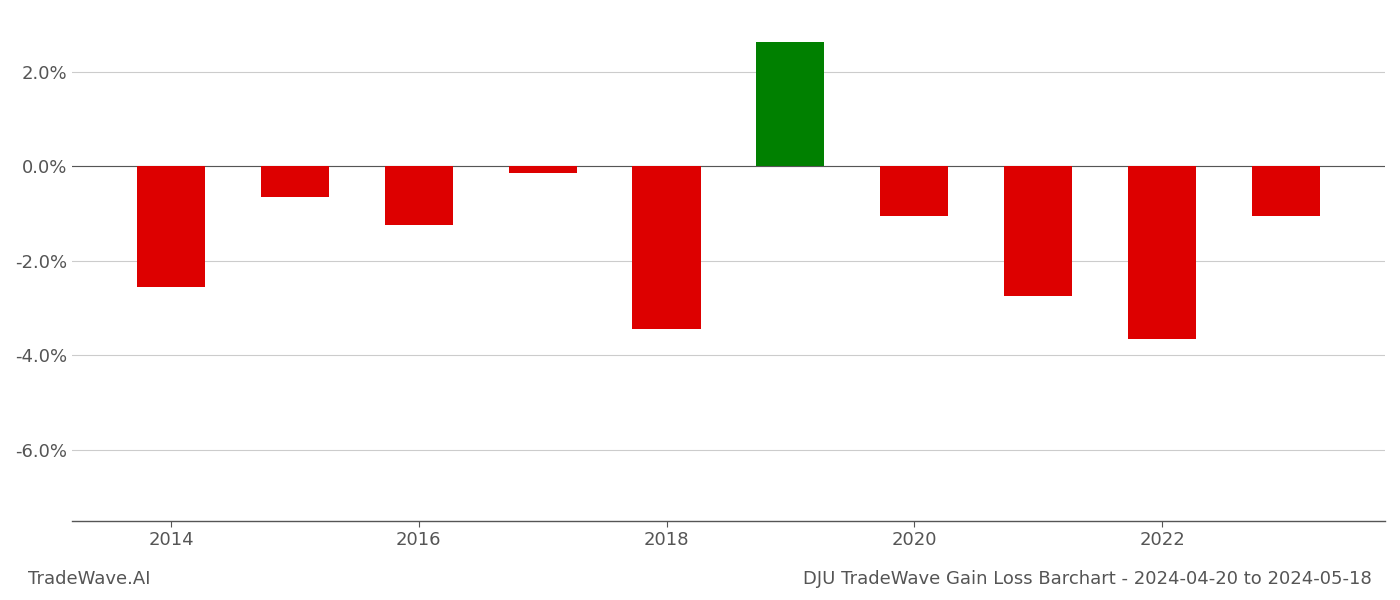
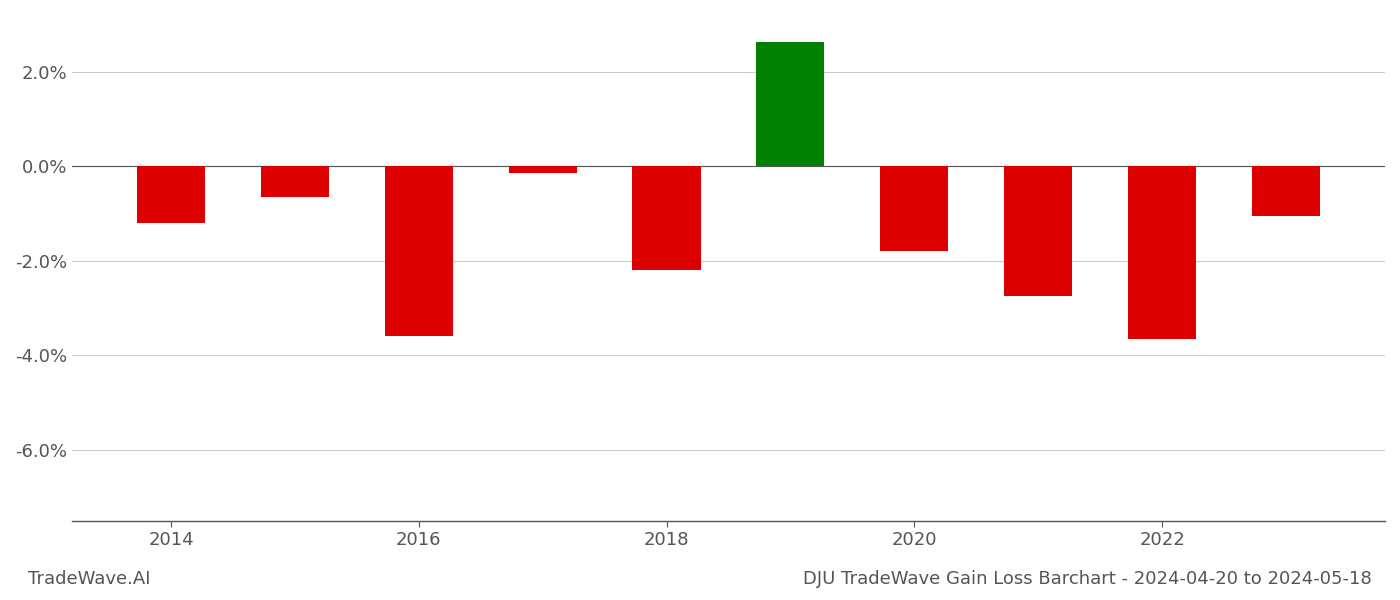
2014: -2.55% -> -1.20%
2016: -1.25% -> -3.60%
2018: -3.45% -> -2.20%
2020: -1.05% -> -1.80%
